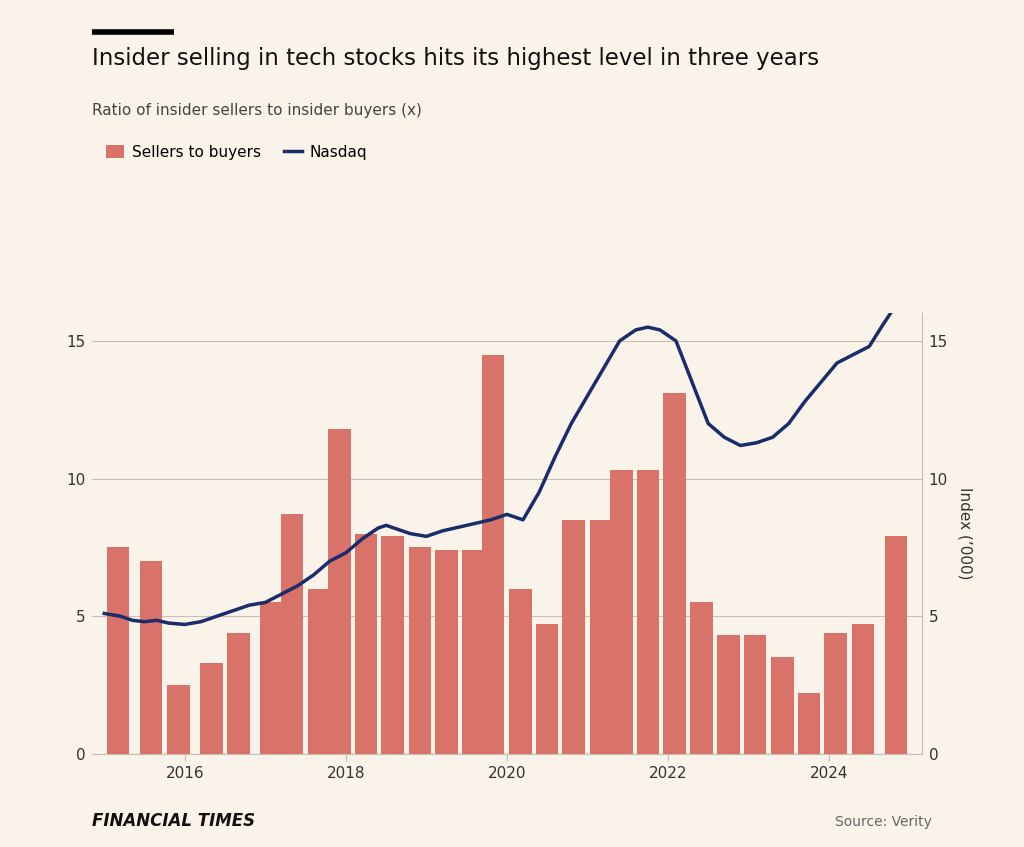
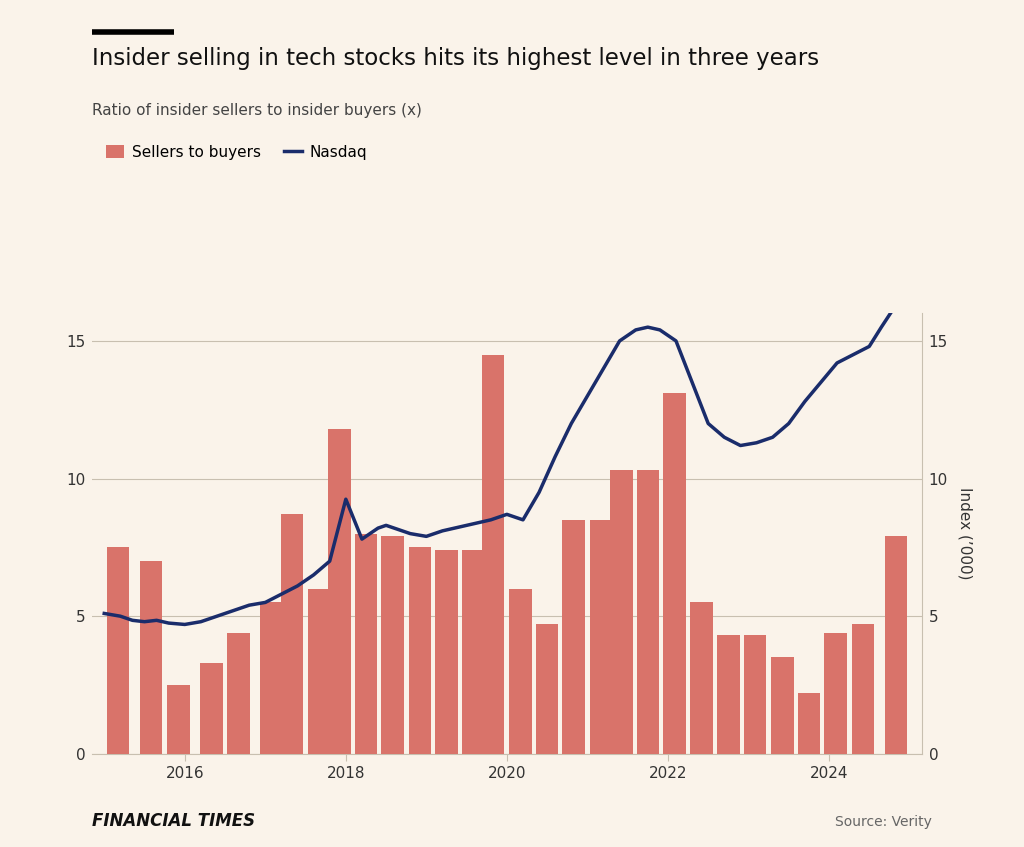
Nasdaq/2018: 7.30 -> 9.25
